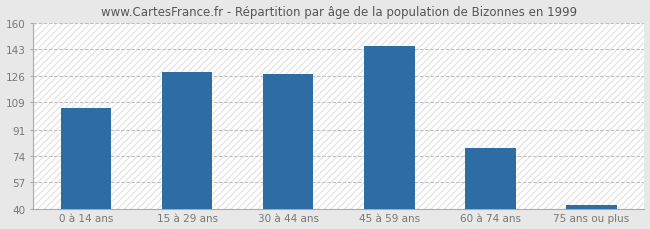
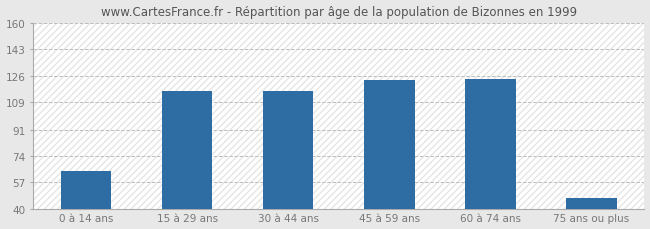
0 à 14 ans: 105 -> 64
15 à 29 ans: 128 -> 116
30 à 44 ans: 127 -> 116
45 à 59 ans: 145 -> 123
60 à 74 ans: 79 -> 124
75 ans ou plus: 42 -> 47
